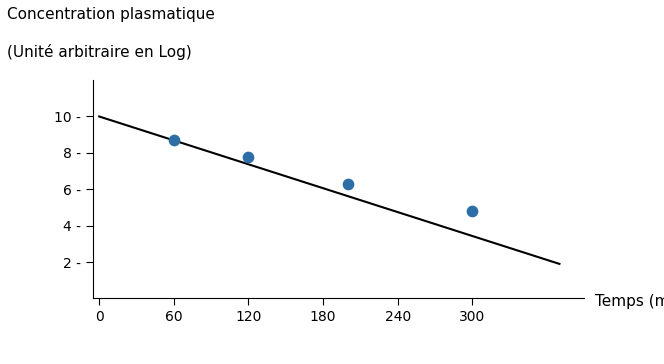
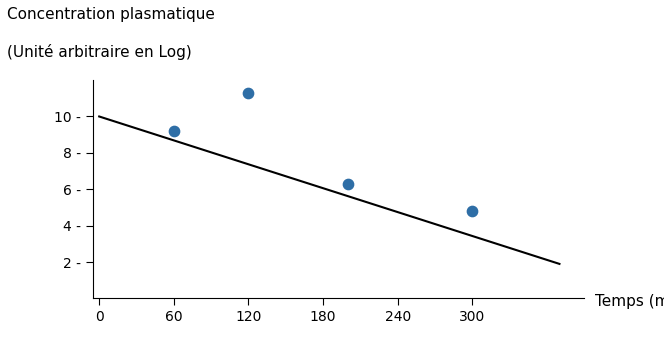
60: 8.7 - -> 9.2 -
120: 7.8 - -> 11.3 -
